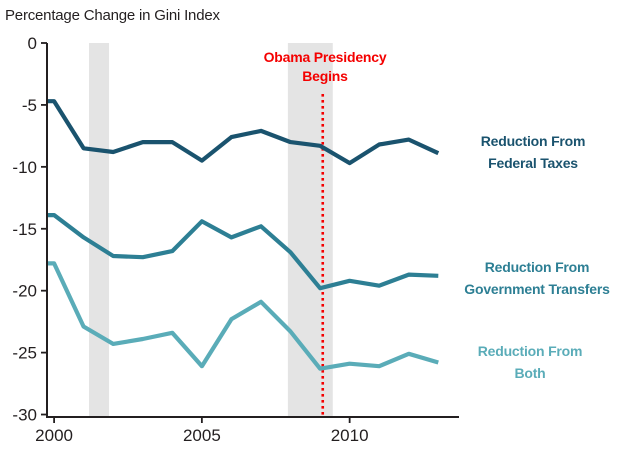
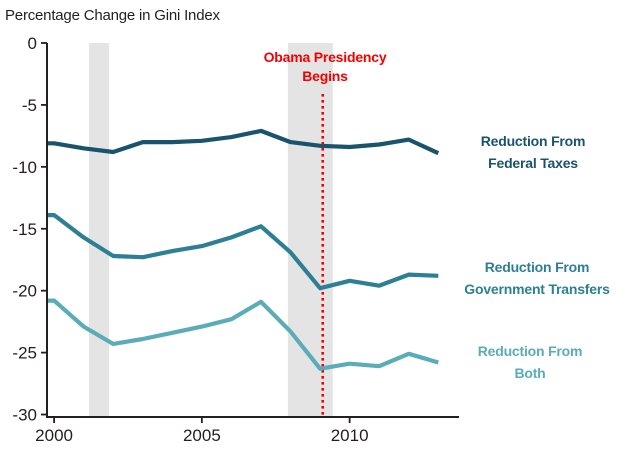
Reduction From Federal Taxes/2000: -4.7 -> -8.1
Reduction From Both/2000: -17.8 -> -20.8
Reduction From Federal Taxes/2005: -9.5 -> -7.9
Reduction From Government Transfers/2005: -14.4 -> -16.4
Reduction From Both/2005: -26.1 -> -22.9
Reduction From Federal Taxes/2010: -9.7 -> -8.4
